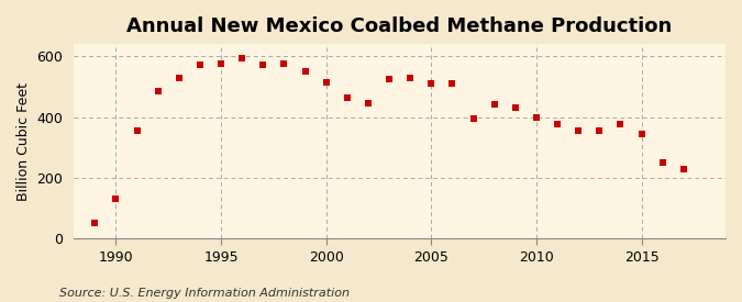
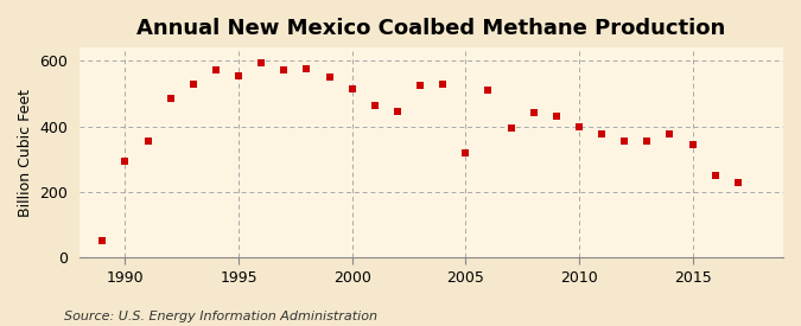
1990: 130 -> 295
1995: 575 -> 555
2005: 510 -> 320
